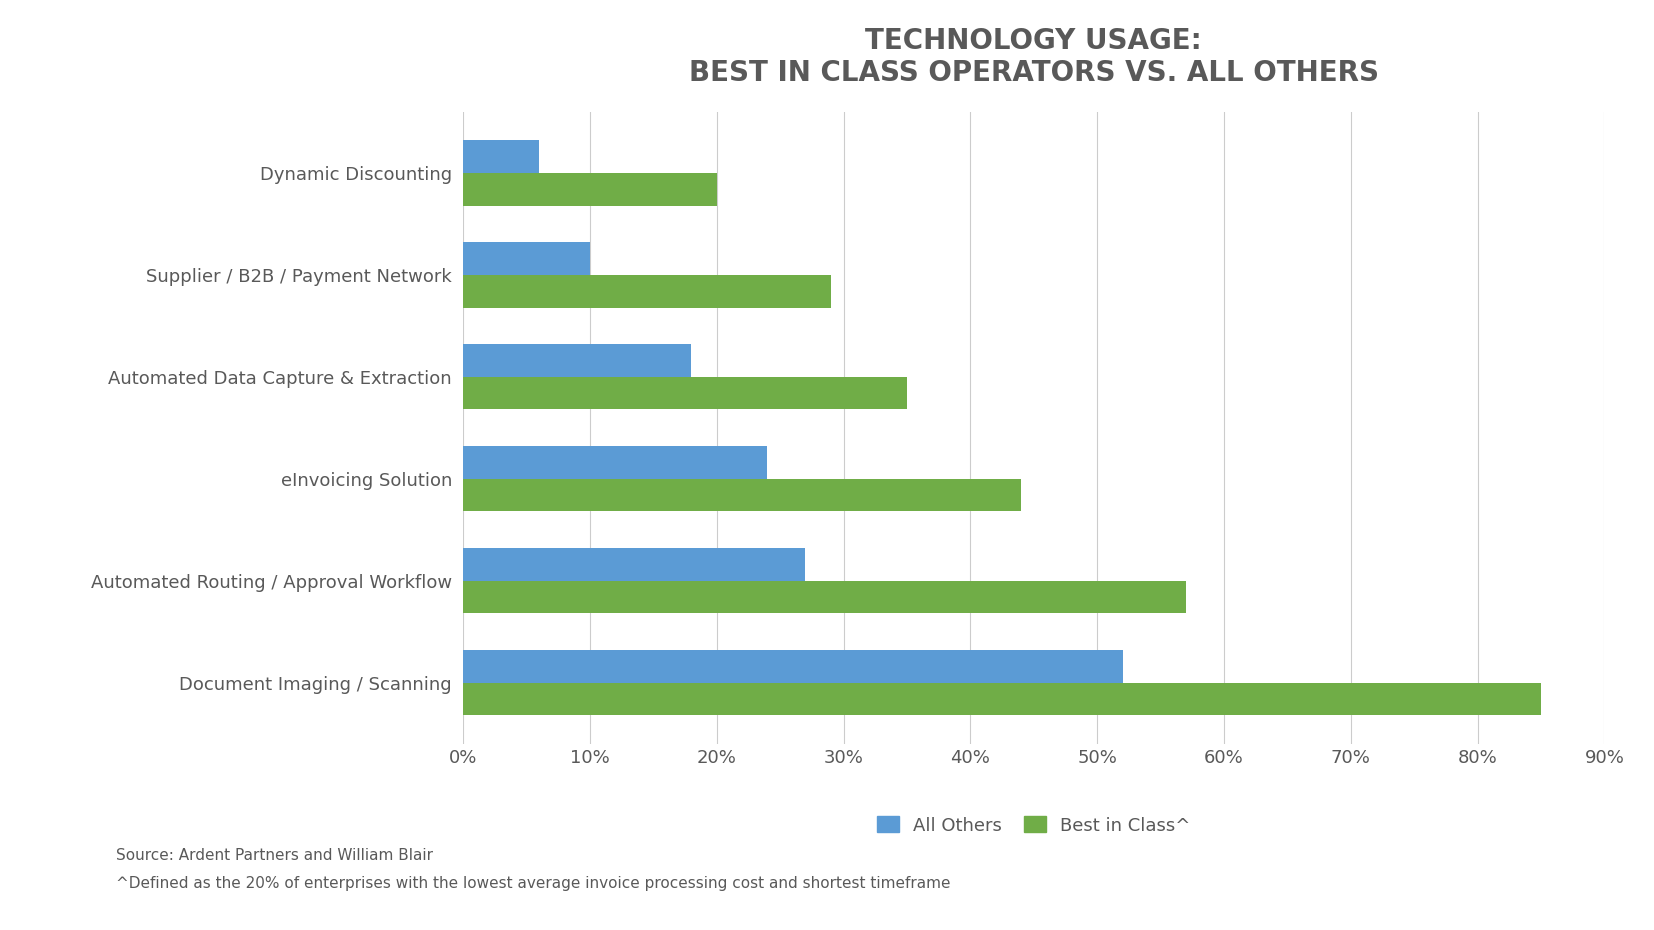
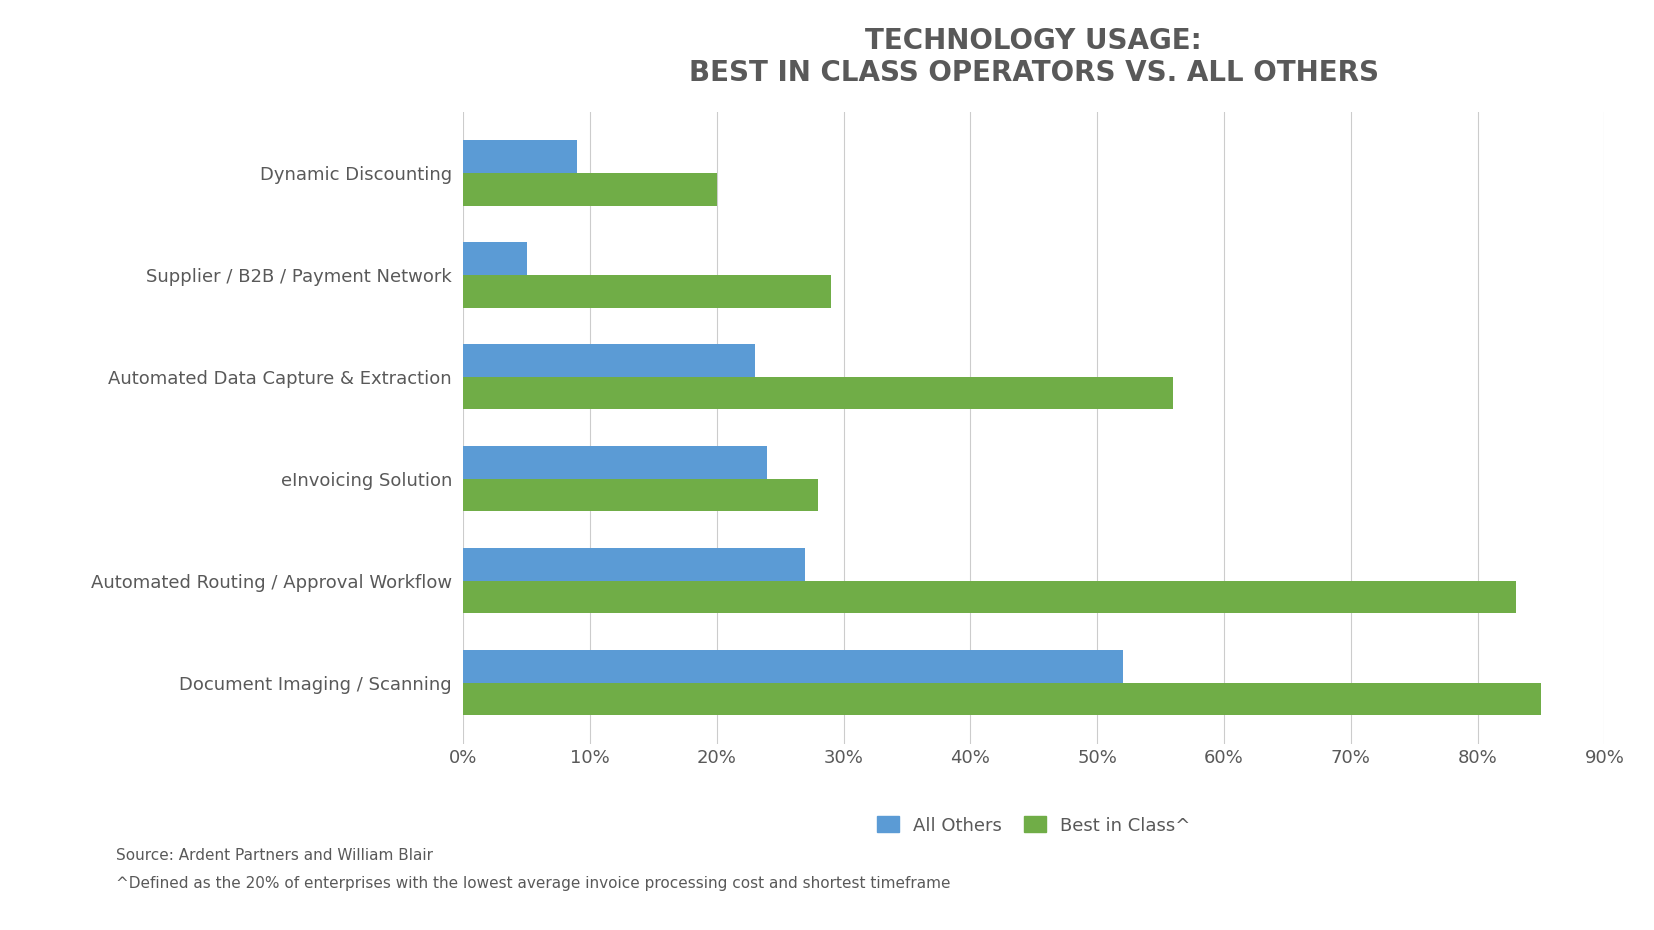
All Others/Dynamic Discounting: 6% -> 9%
All Others/Supplier / B2B / Payment Network: 10% -> 5%
All Others/Automated Data Capture & Extraction: 18% -> 23%
Best in Class^/Automated Data Capture & Extraction: 35% -> 56%
Best in Class^/eInvoicing Solution: 44% -> 28%
Best in Class^/Automated Routing / Approval Workflow: 57% -> 83%
